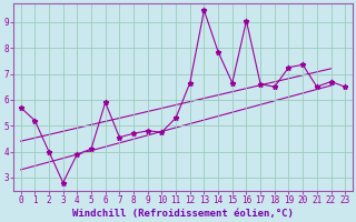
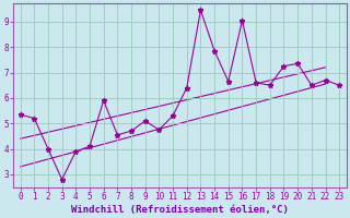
0: 5.70 -> 5.35
9: 4.80 -> 5.10
12: 6.65 -> 6.40
